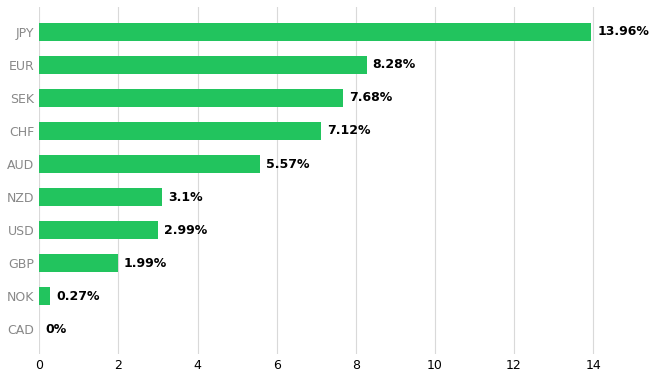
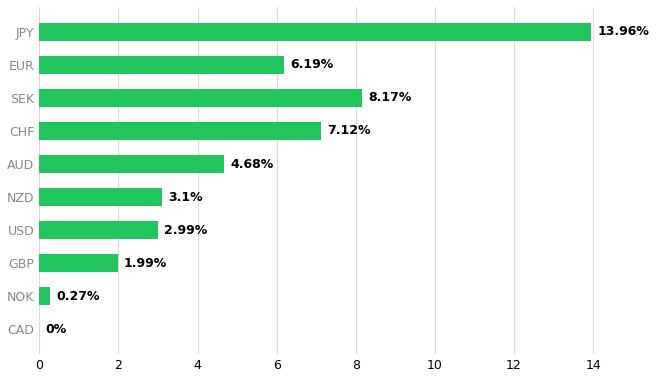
EUR: 8.28% -> 6.19%
SEK: 7.68% -> 8.17%
AUD: 5.57% -> 4.68%
